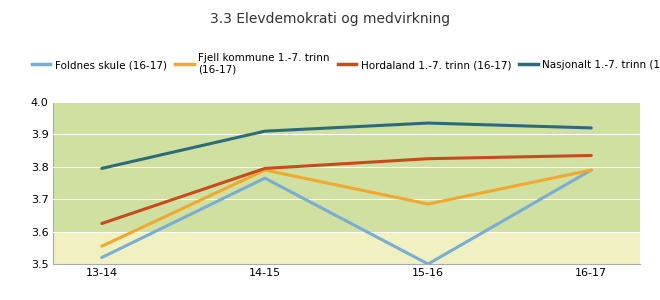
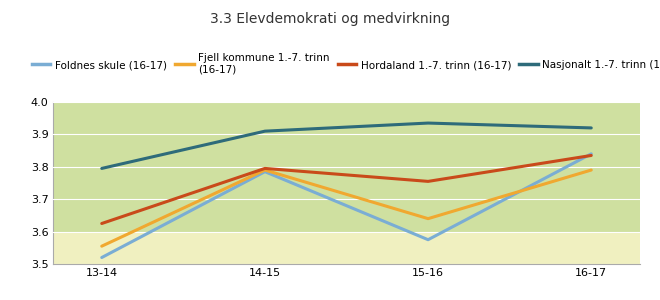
Foldnes skule (16-17)/14-15: 3.765 -> 3.785
Foldnes skule (16-17)/15-16: 3.500 -> 3.575
Fjell kommune 1.-7. trinn (16-17)/15-16: 3.685 -> 3.640
Hordaland 1.-7. trinn (16-17)/15-16: 3.825 -> 3.755
Foldnes skule (16-17)/16-17: 3.790 -> 3.840
